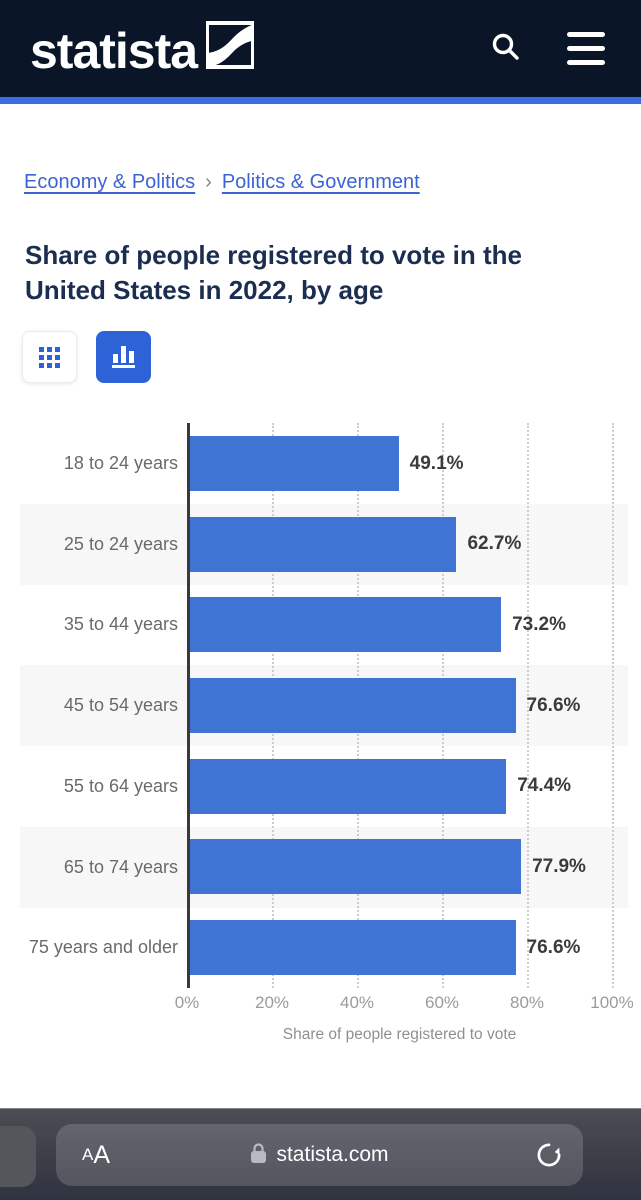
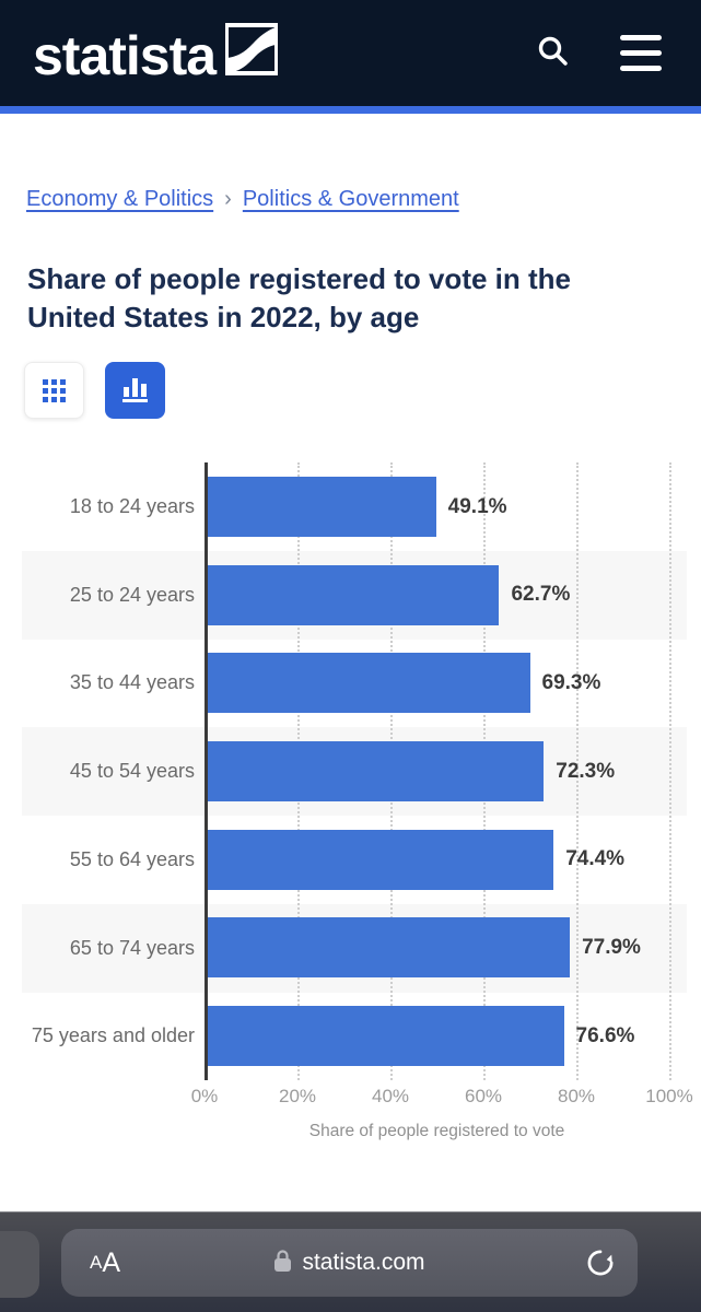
35 to 44 years: 73.2% -> 69.3%
45 to 54 years: 76.6% -> 72.3%
